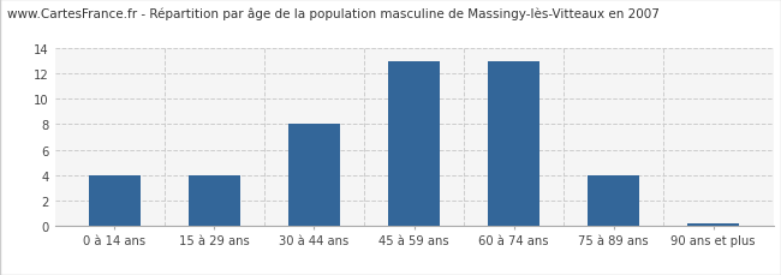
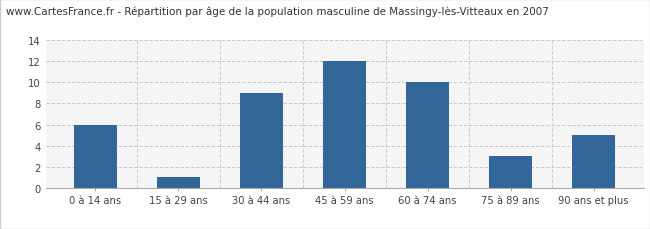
0 à 14 ans: 4.0 -> 6.0
15 à 29 ans: 4.0 -> 1.0
30 à 44 ans: 8.0 -> 9.0
45 à 59 ans: 13.0 -> 12.0
60 à 74 ans: 13.0 -> 10.0
75 à 89 ans: 4.0 -> 3.0
90 ans et plus: 0.1 -> 5.0
